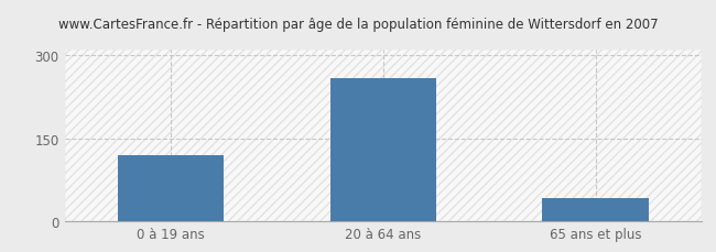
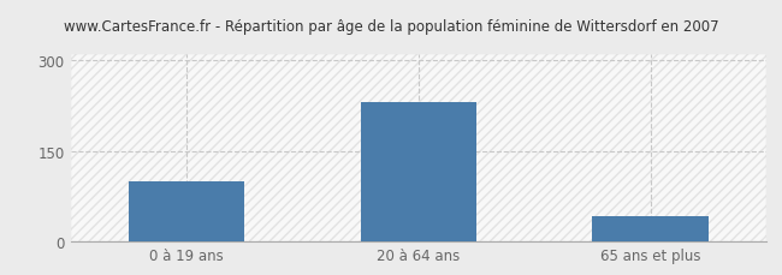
0 à 19 ans: 120 -> 100
20 à 64 ans: 258 -> 230
